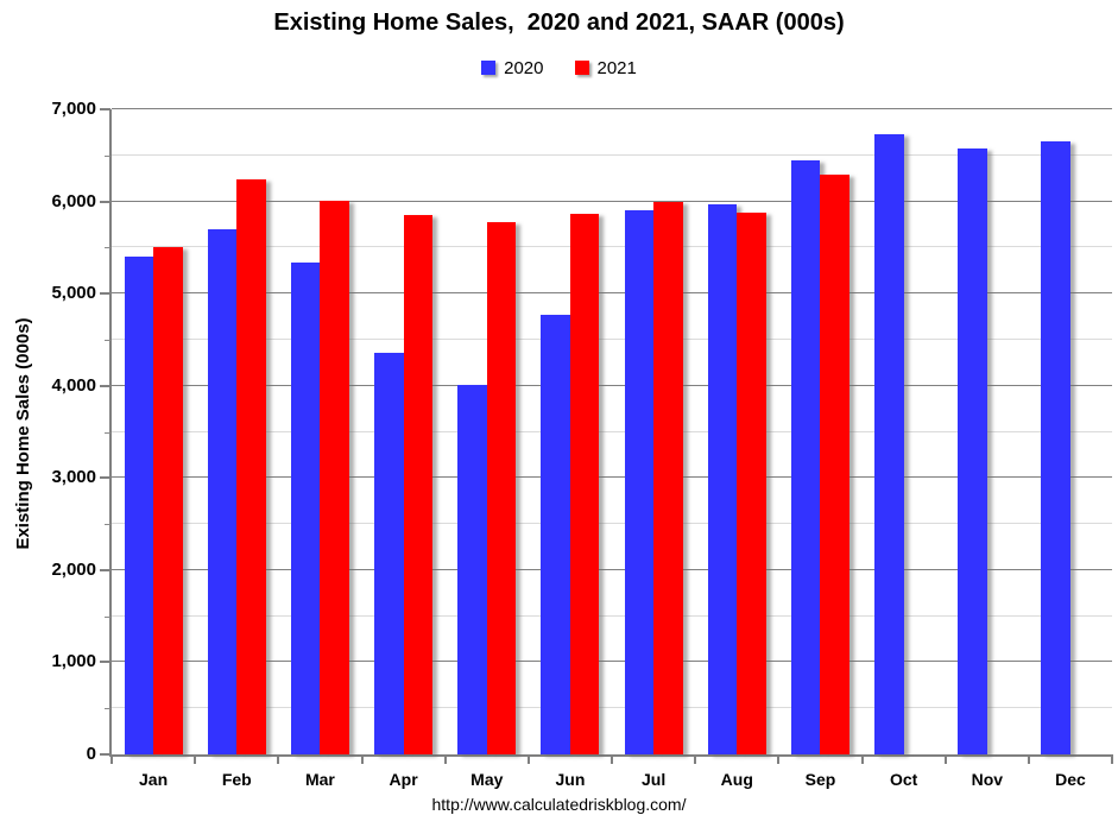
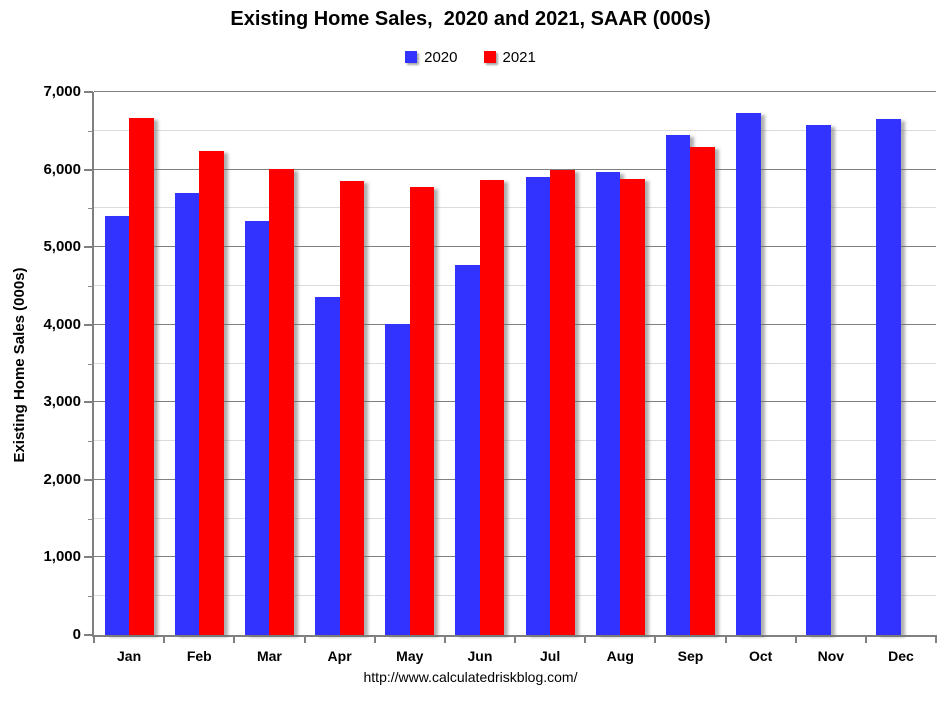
2021/Jan: 5500 -> 6700
